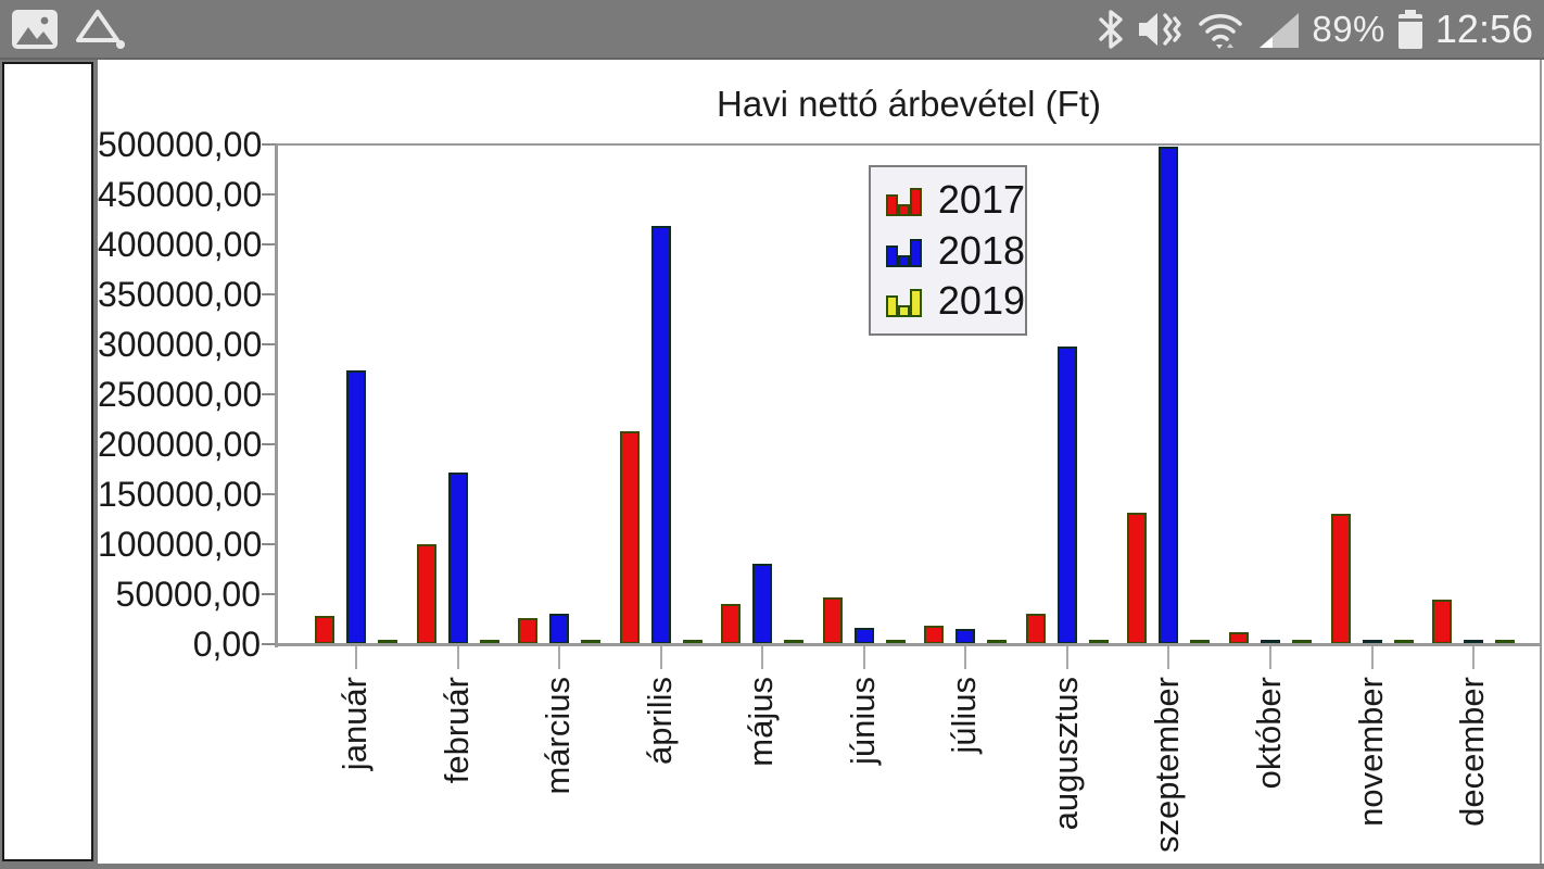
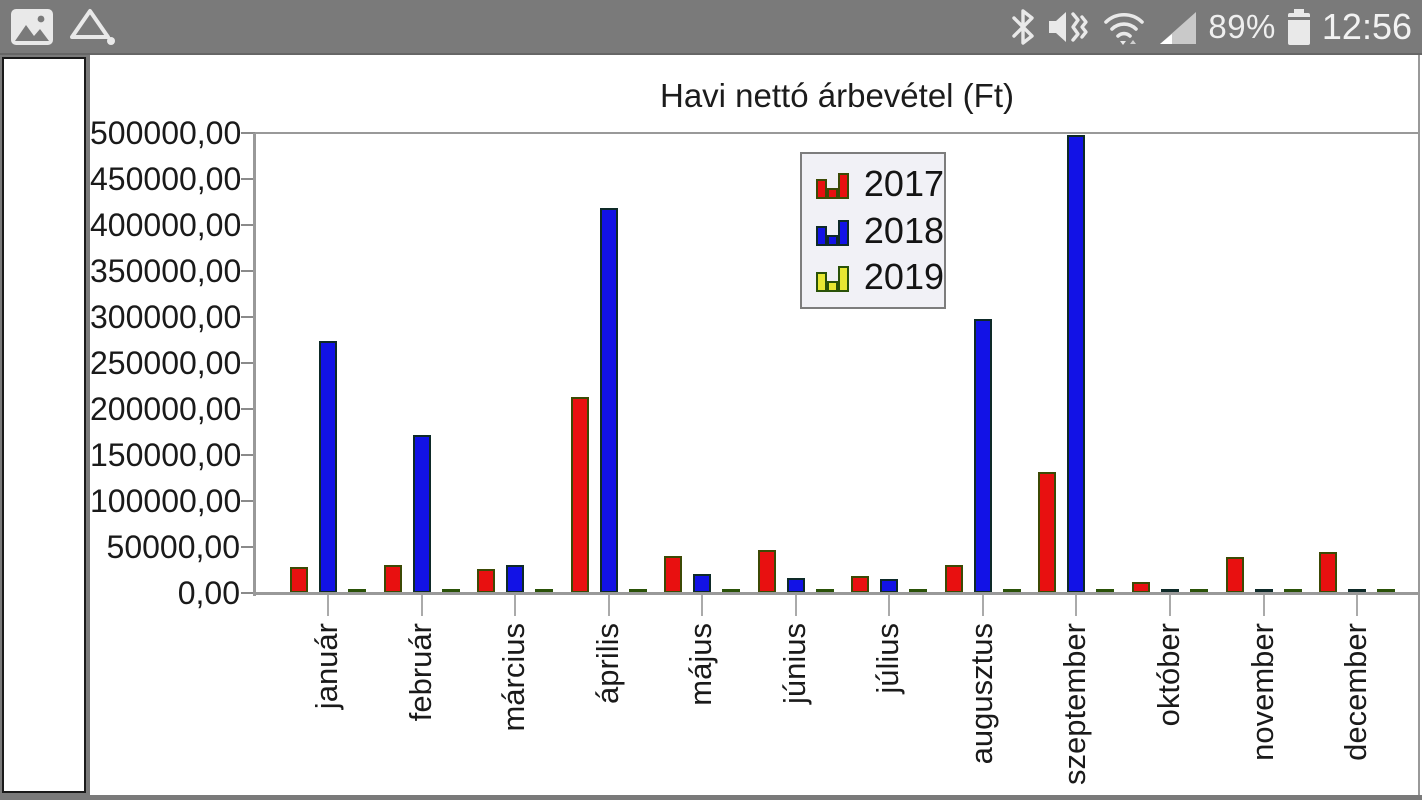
2017/február: 100000 -> 30000
2018/május: 80000 -> 20000
2017/november: 130000 -> 40000
